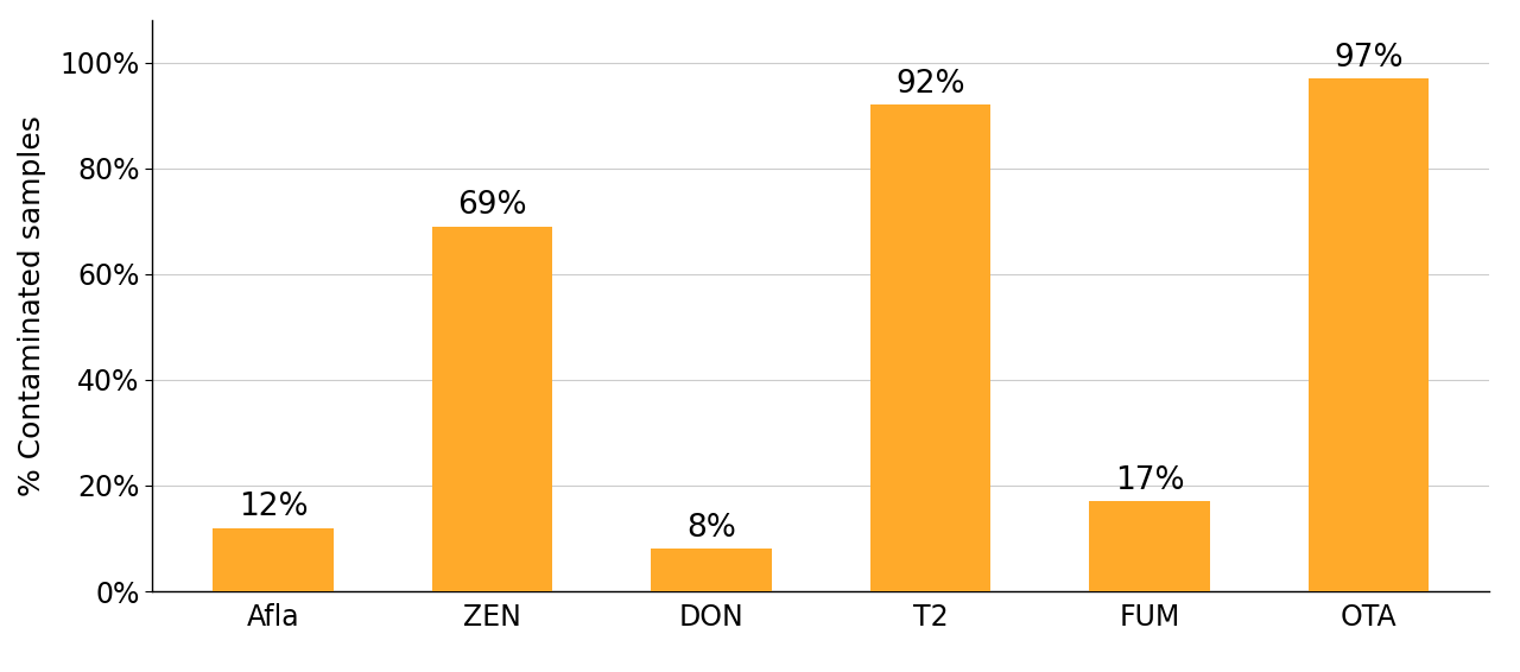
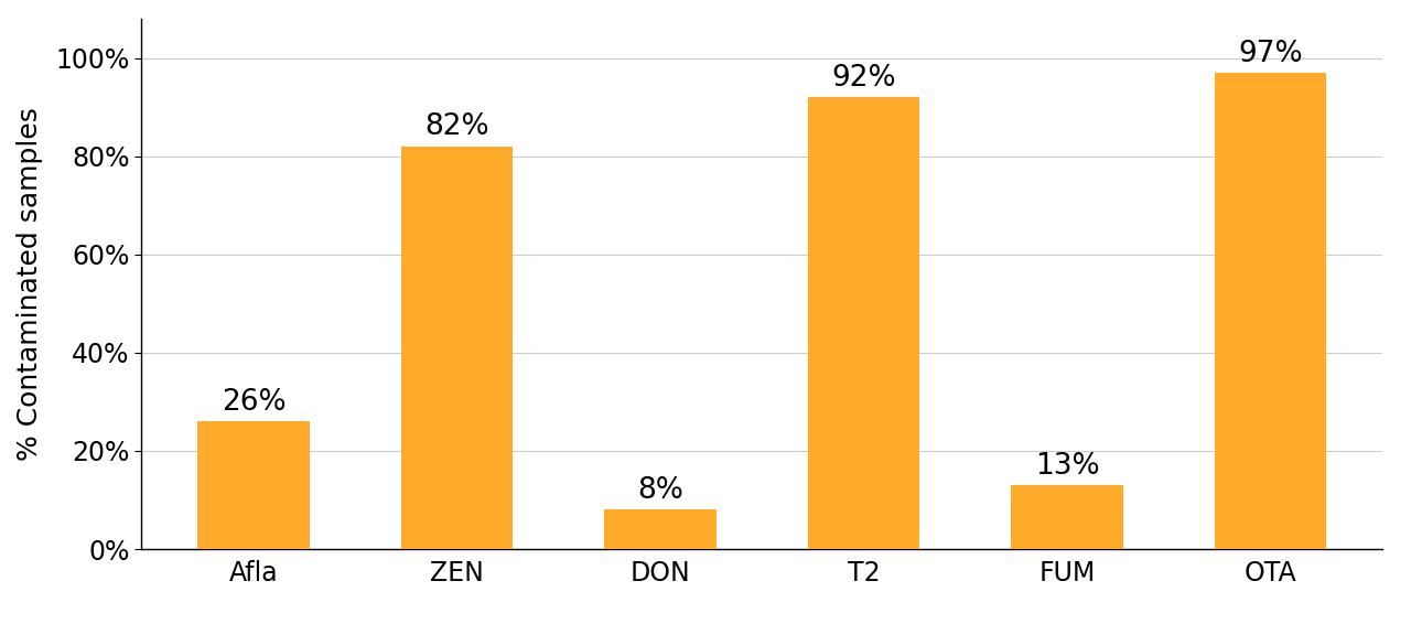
Afla: 12% -> 26%
ZEN: 69% -> 82%
FUM: 17% -> 13%
